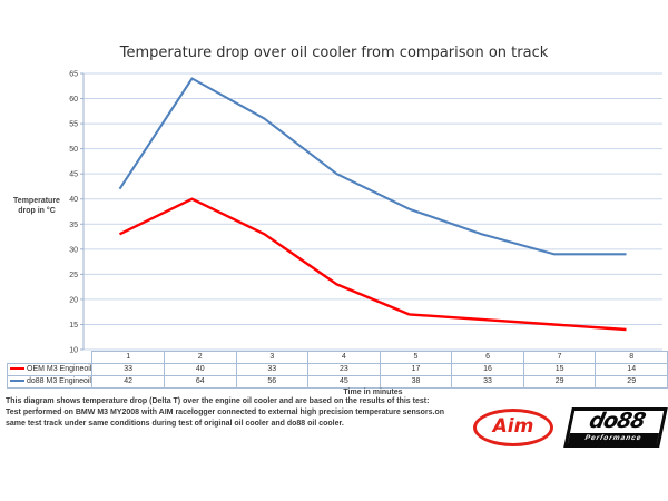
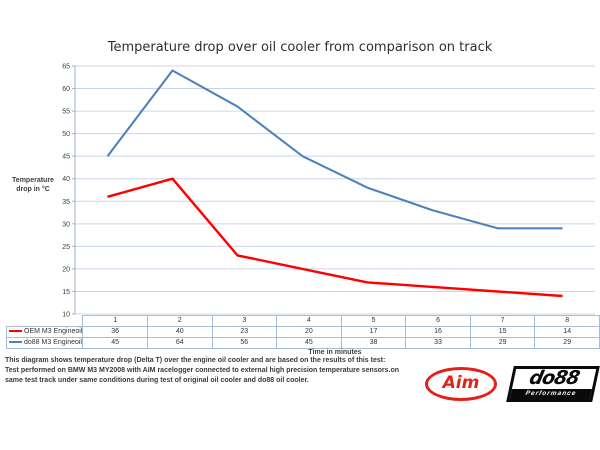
OEM M3 Engineoil/1: 33 -> 36
do88 M3 Engineoil/1: 42 -> 45
OEM M3 Engineoil/3: 33 -> 23
OEM M3 Engineoil/4: 23 -> 20
